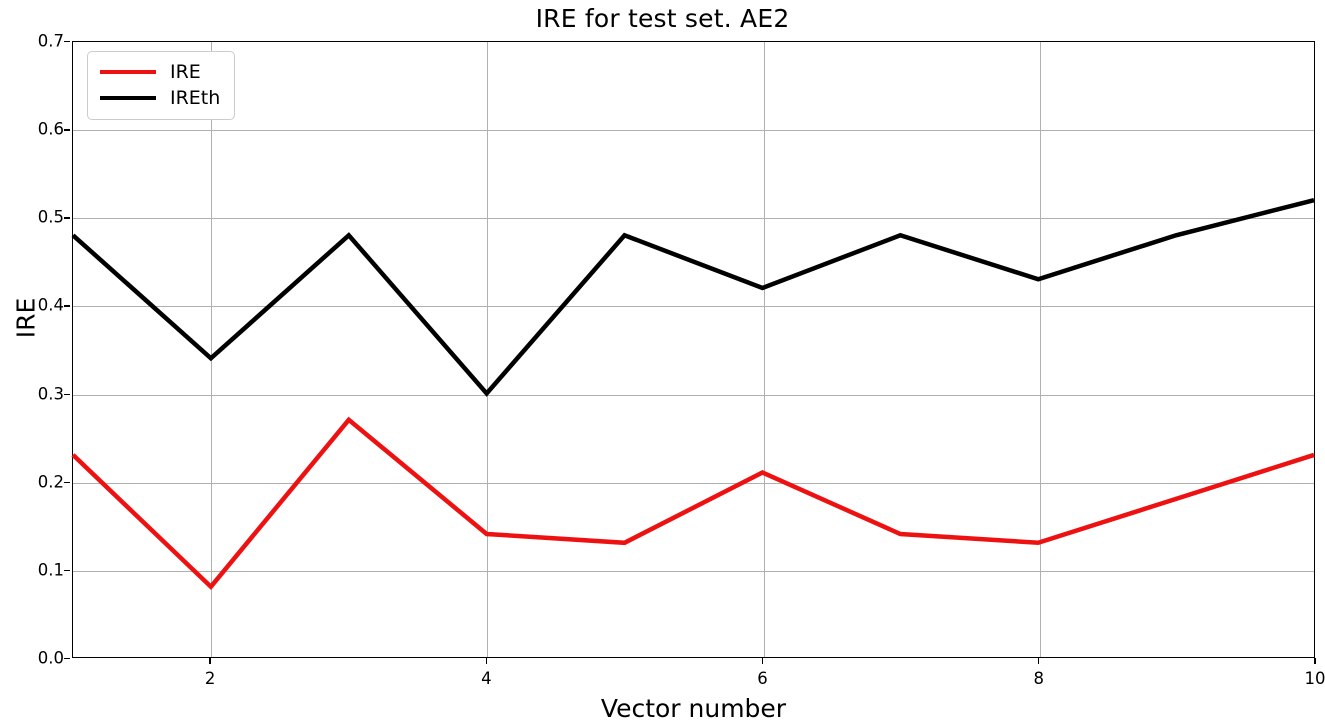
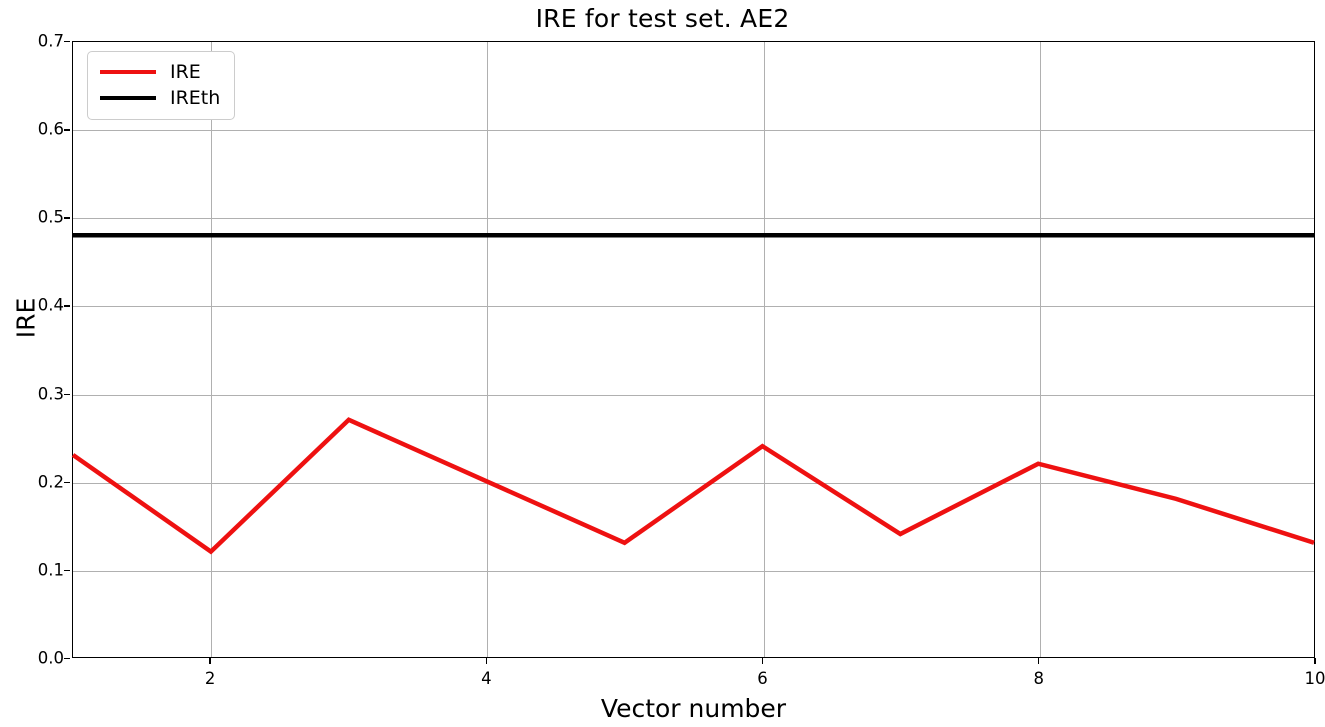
IRE/2: 0.08 -> 0.12
IREth/2: 0.34 -> 0.48
IRE/4: 0.14 -> 0.20
IREth/4: 0.30 -> 0.48
IRE/6: 0.21 -> 0.24
IREth/6: 0.42 -> 0.48
IRE/8: 0.13 -> 0.22
IREth/8: 0.43 -> 0.48
IRE/10: 0.23 -> 0.13
IREth/10: 0.52 -> 0.48
